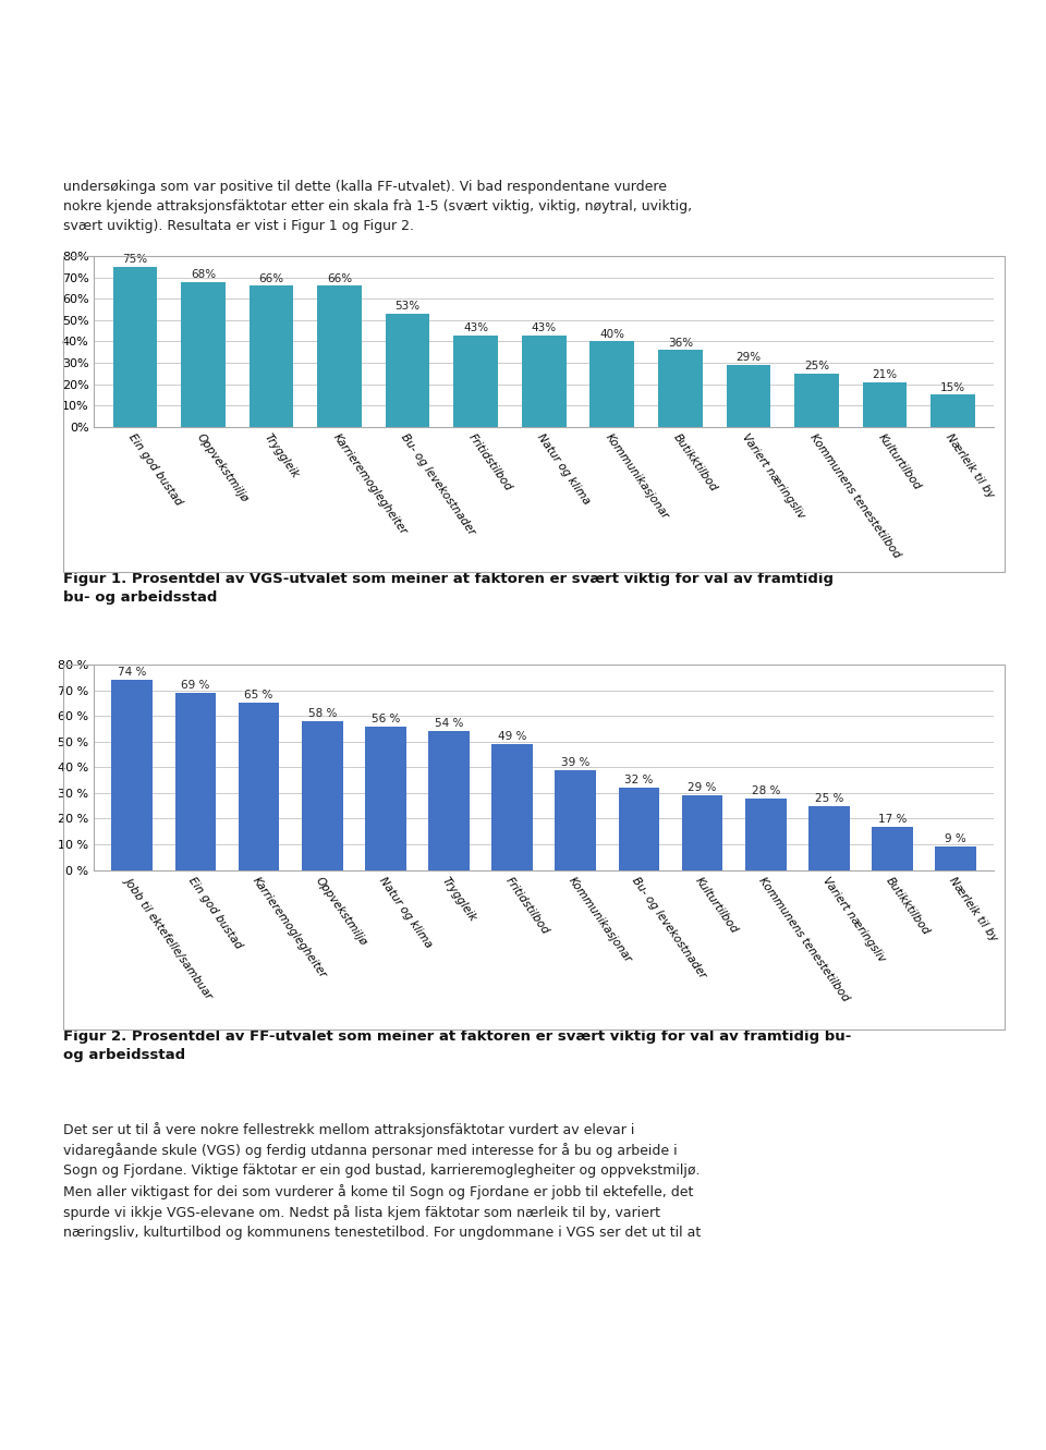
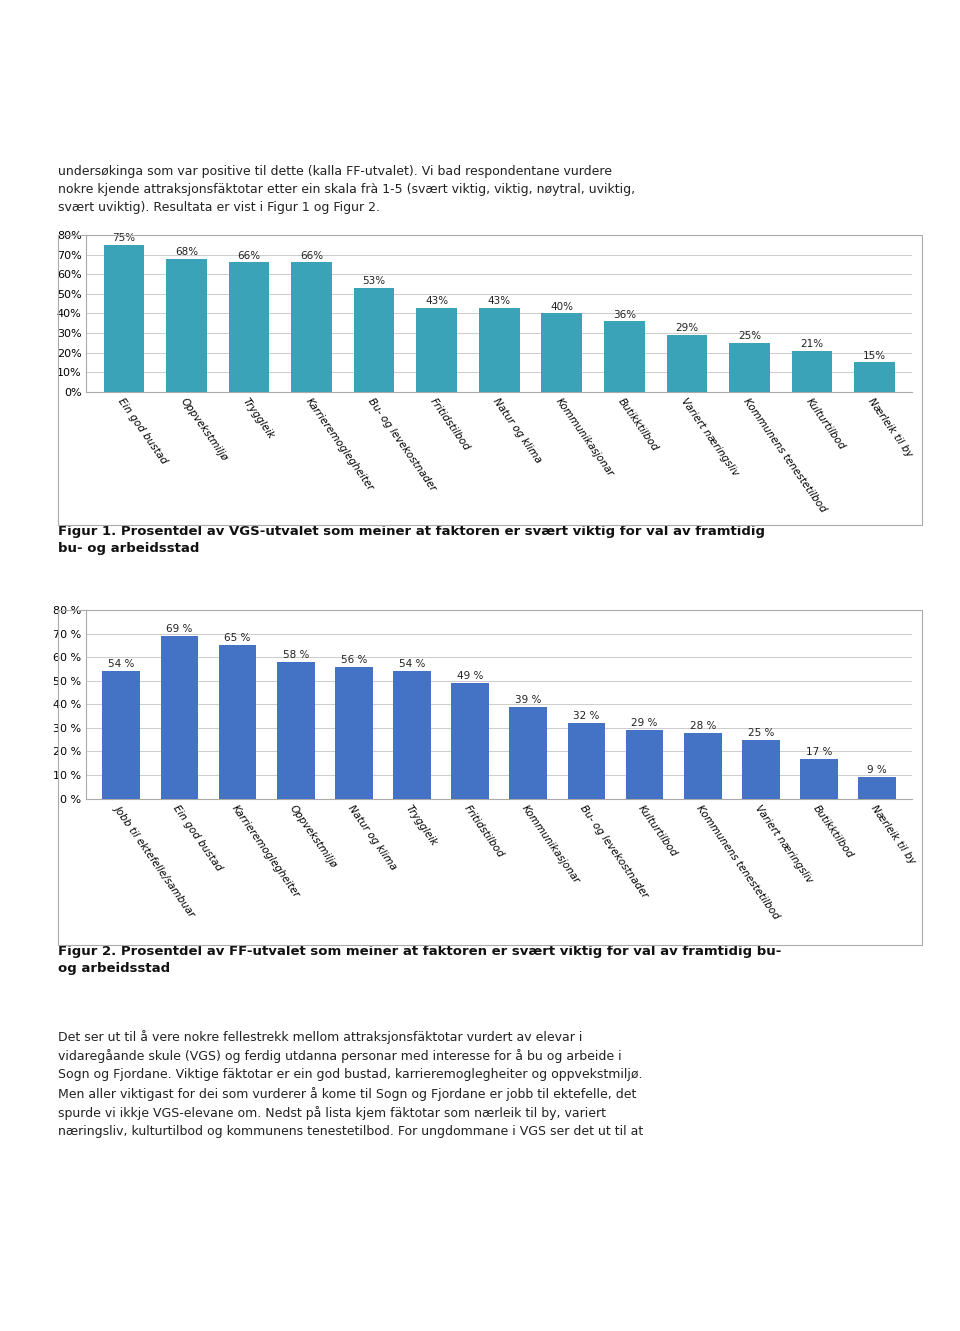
Jobb til ektefelle/sambuar: 74 -> 54
